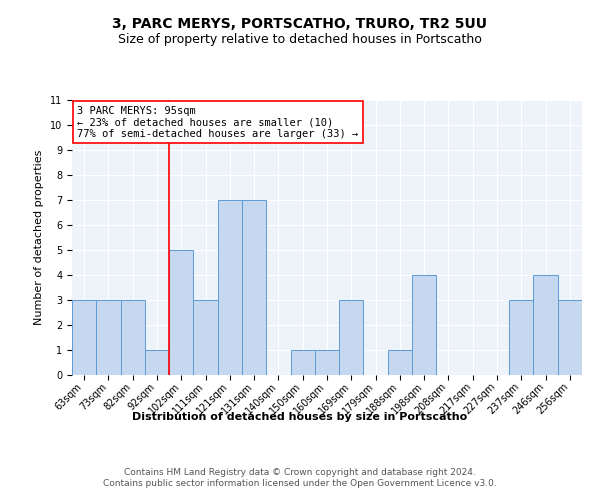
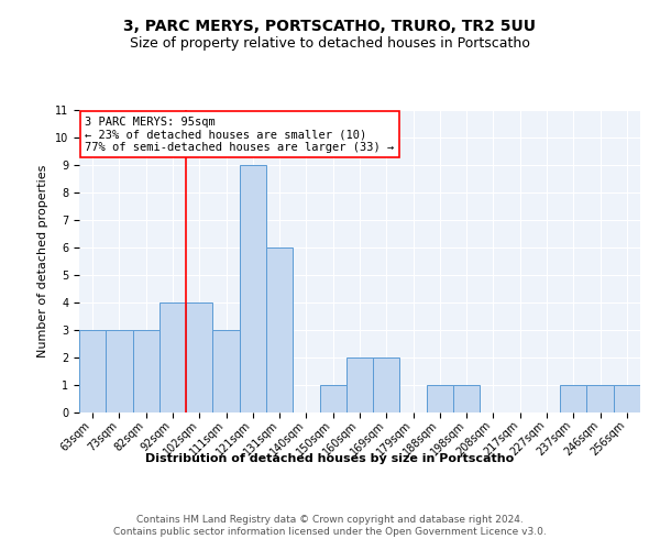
92sqm: 1 -> 4
102sqm: 5 -> 4
121sqm: 7 -> 9
131sqm: 7 -> 6
160sqm: 1 -> 2
169sqm: 3 -> 2
198sqm: 4 -> 1
237sqm: 3 -> 1
246sqm: 4 -> 1
256sqm: 3 -> 1
